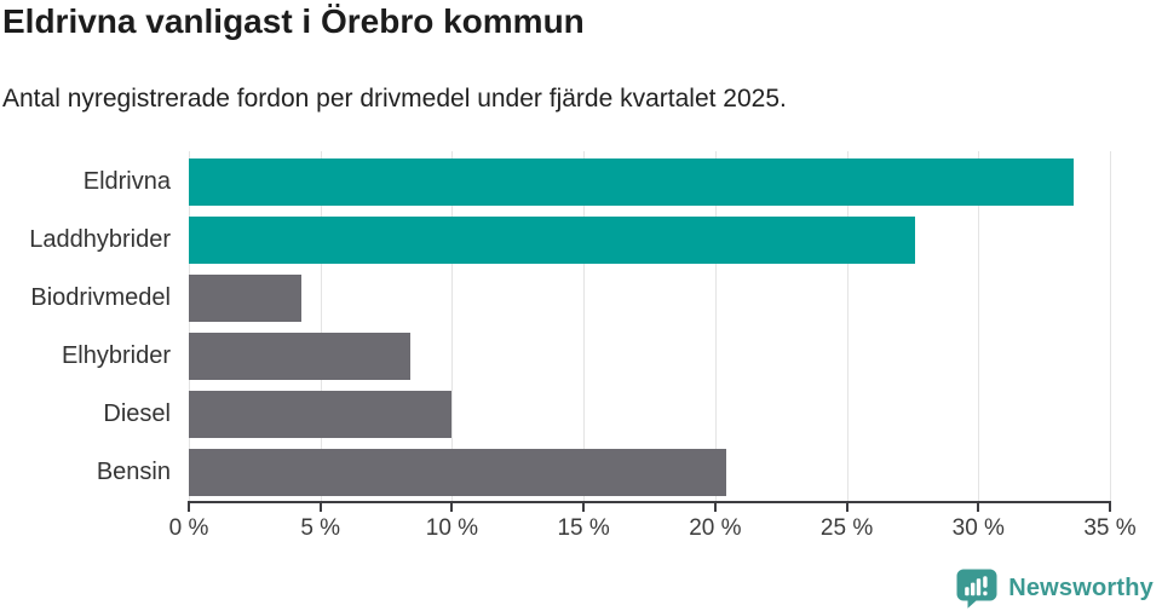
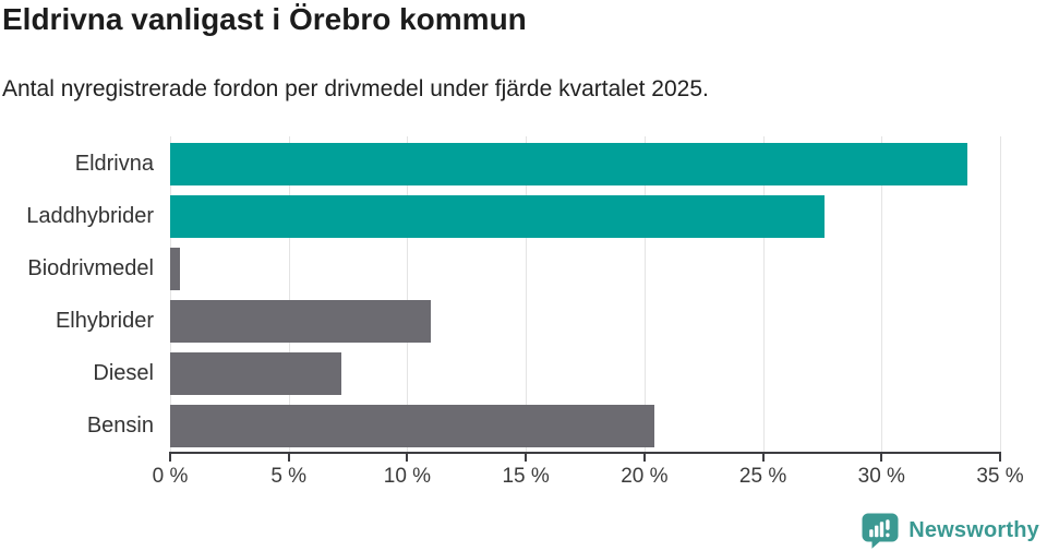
Biodrivmedel: 4.3% -> 0.4%
Elhybrider: 8.4% -> 11.0%
Diesel: 10.0% -> 7.2%
